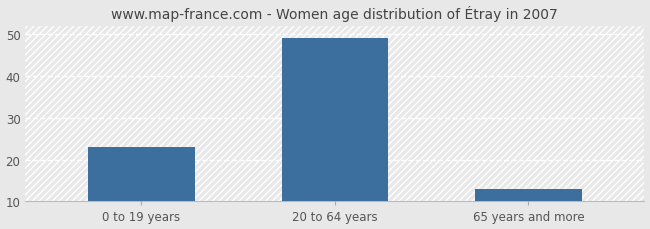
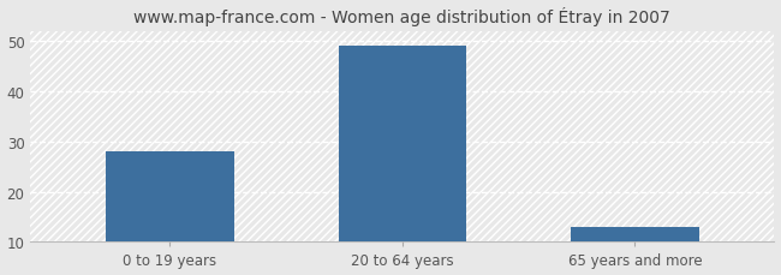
0 to 19 years: 23 -> 28
